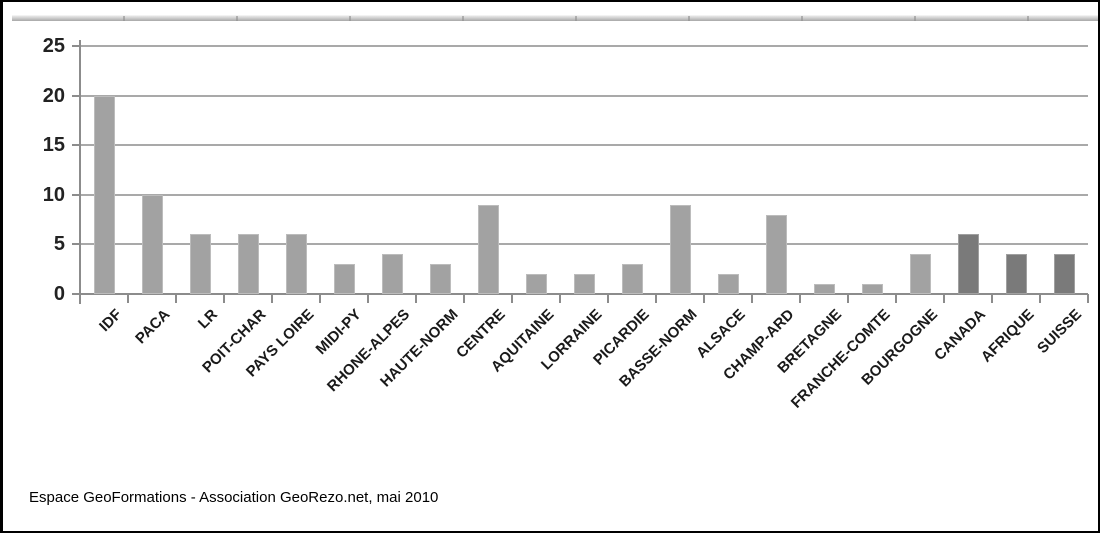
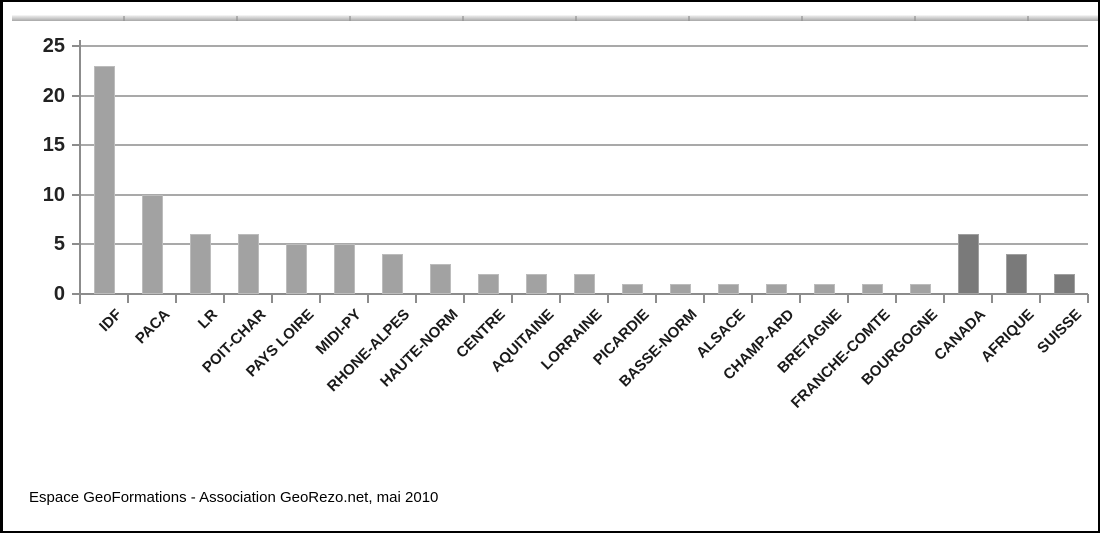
IDF: 20 -> 23
PAYS LOIRE: 6 -> 5
MIDI-PY: 3 -> 5
CENTRE: 9 -> 2
PICARDIE: 3 -> 1
BASSE-NORM: 9 -> 1
ALSACE: 2 -> 1
CHAMP-ARD: 8 -> 1
BOURGOGNE: 4 -> 1
SUISSE: 4 -> 2
